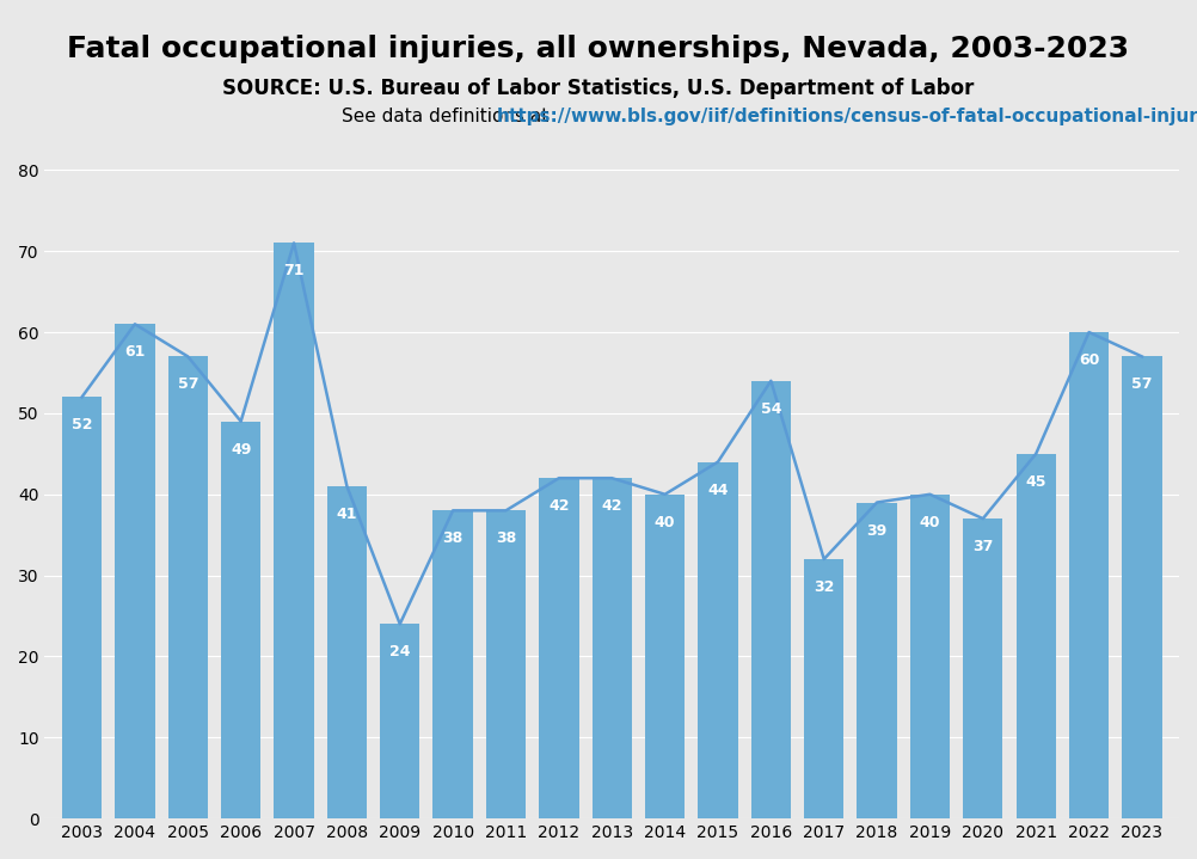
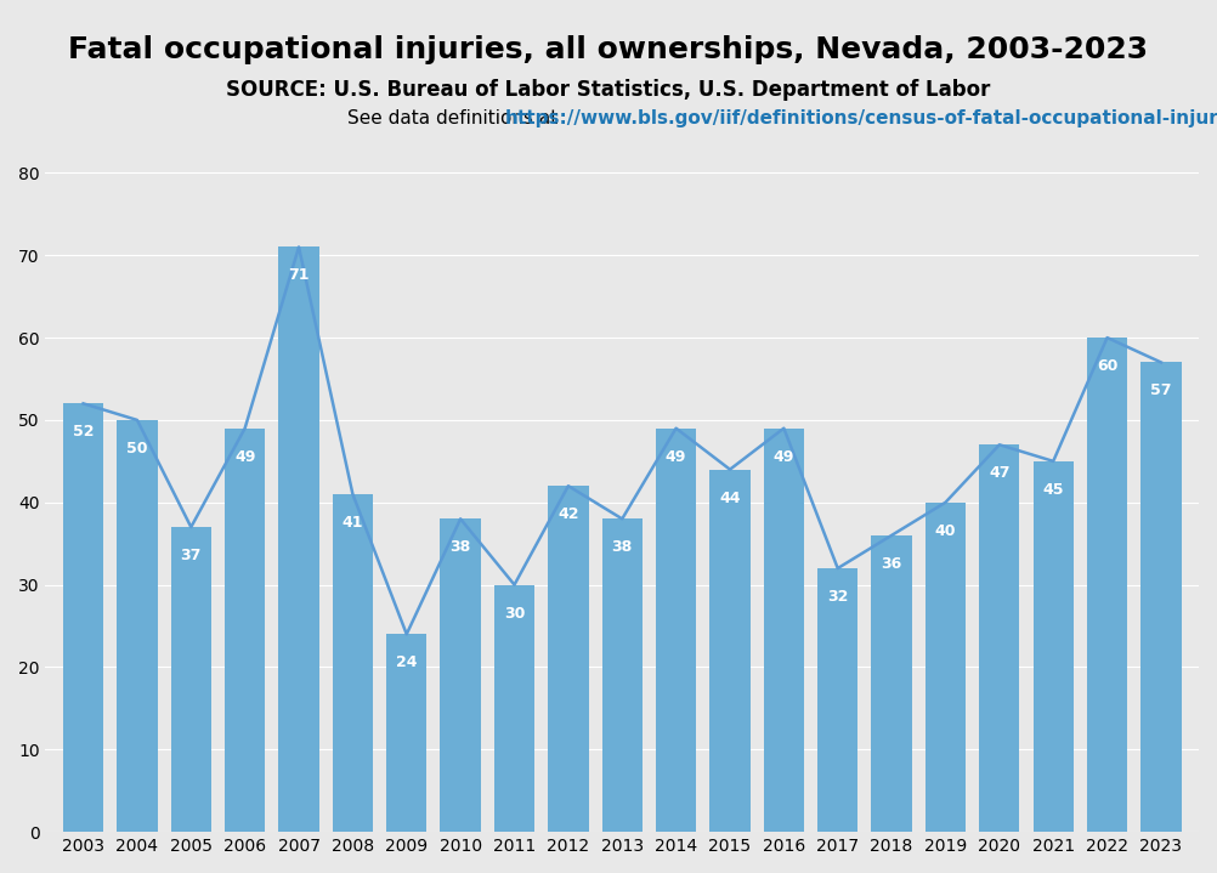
2004: 61 -> 50
2005: 57 -> 37
2011: 38 -> 30
2013: 42 -> 38
2014: 40 -> 49
2016: 54 -> 49
2018: 39 -> 36
2020: 37 -> 47
